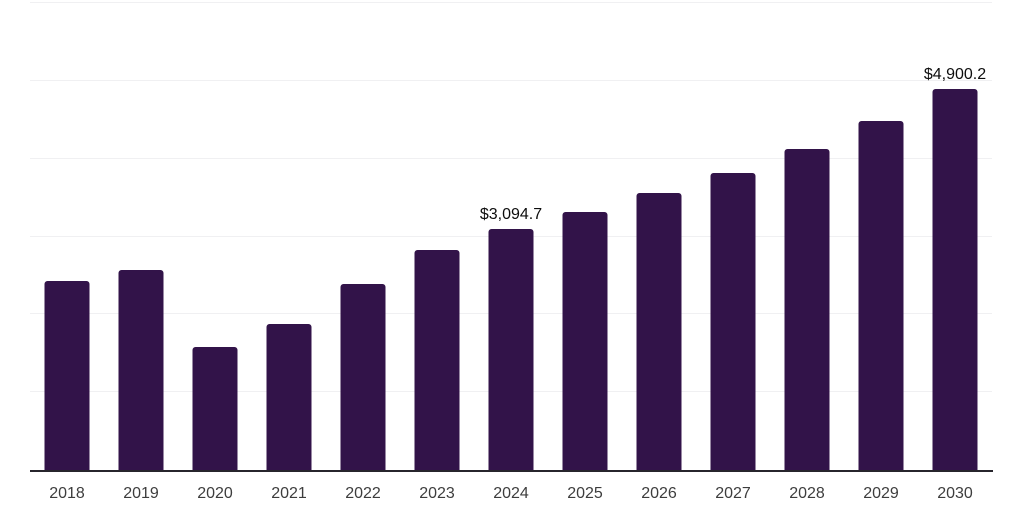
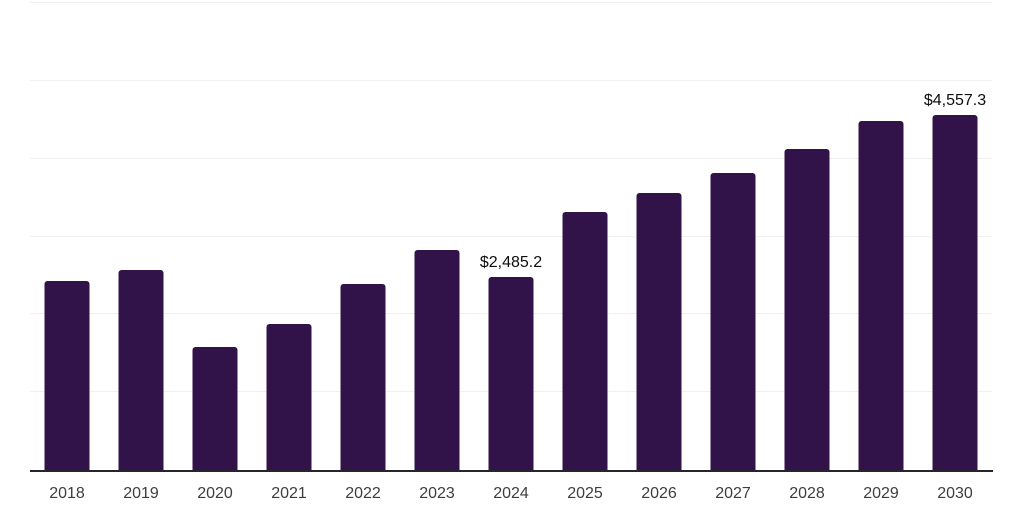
2024: $3,094.7 -> $2,485.2
2030: $4,900.2 -> $4,557.3
